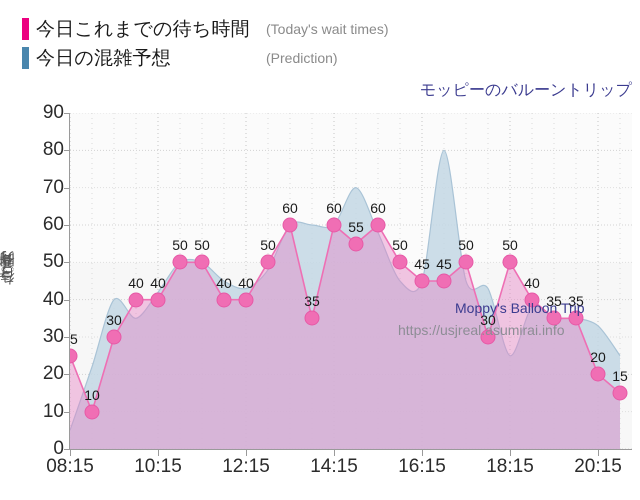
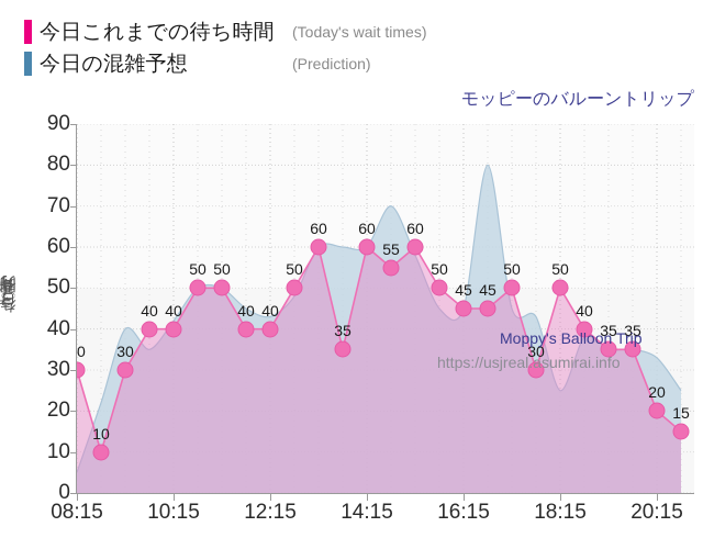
今日これまでの待ち時間/08:15: 25 -> 30
